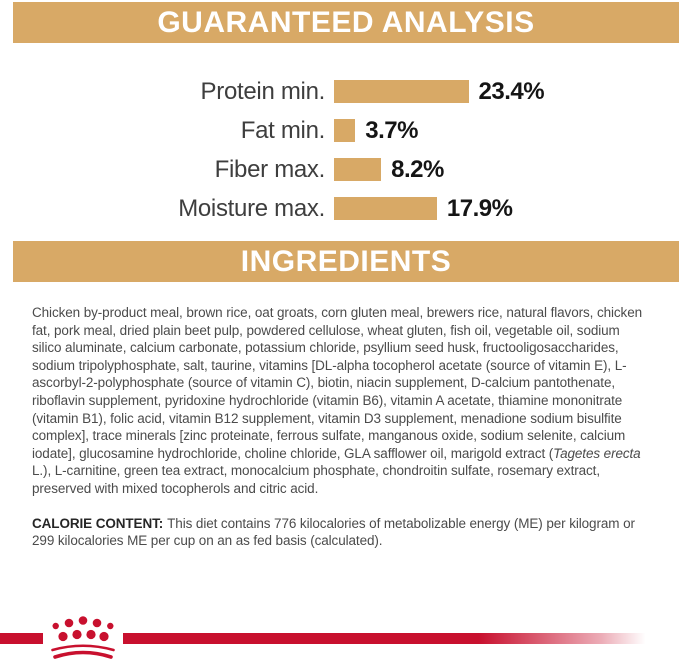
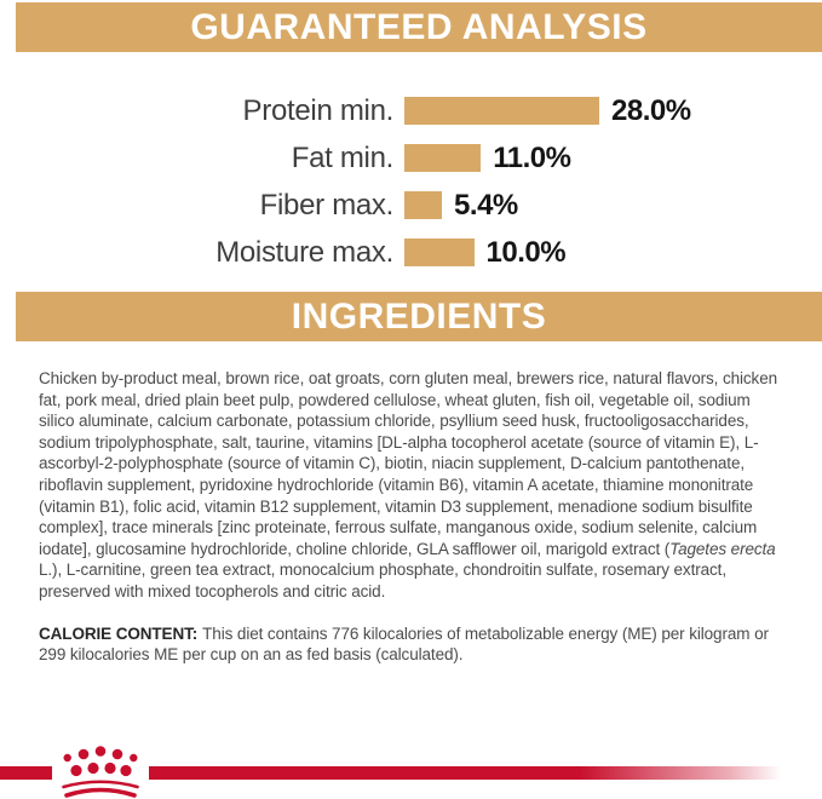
Protein min.: 23.4% -> 28.0%
Fat min.: 3.7% -> 11.0%
Fiber max.: 8.2% -> 5.4%
Moisture max.: 17.9% -> 10.0%
